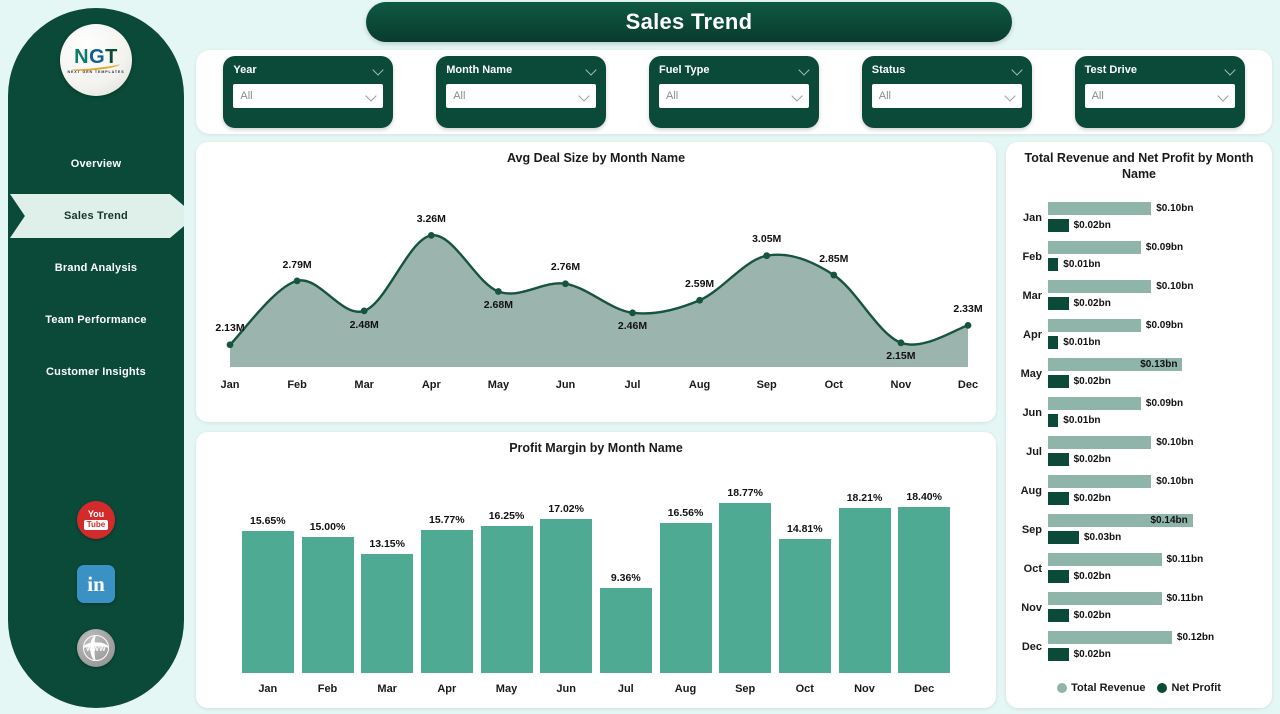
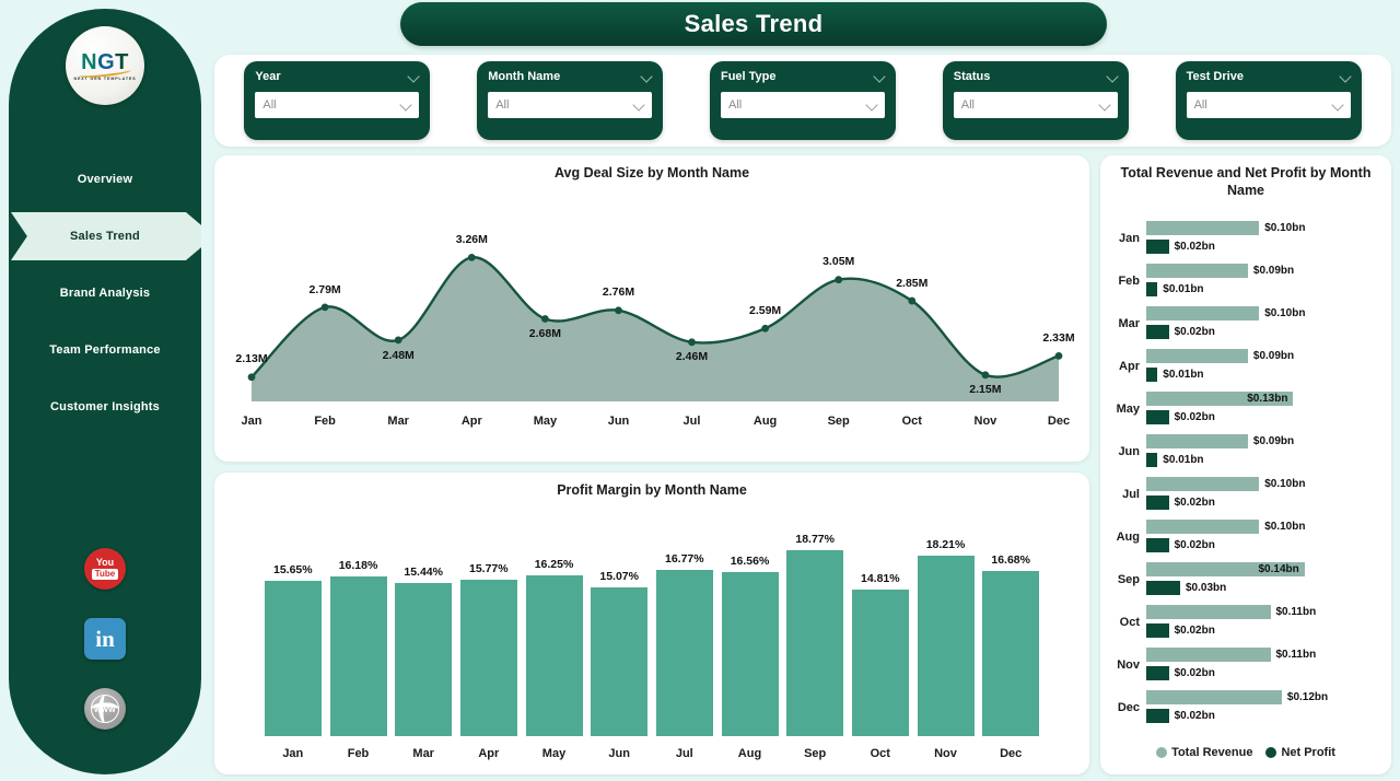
Profit Margin by Month Name/Feb: 15.00% -> 16.18%
Profit Margin by Month Name/Mar: 13.15% -> 15.44%
Profit Margin by Month Name/Jun: 17.02% -> 15.07%
Profit Margin by Month Name/Jul: 9.36% -> 16.77%
Profit Margin by Month Name/Dec: 18.40% -> 16.68%
